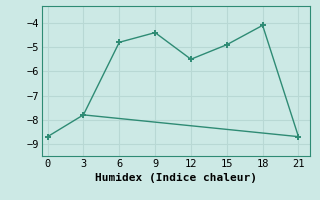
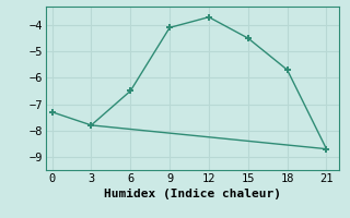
0: -8.7 -> -7.3
6: -4.8 -> -6.5
9: -4.4 -> -4.1
12: -5.5 -> -3.7
15: -4.9 -> -4.5
18: -4.1 -> -5.7
